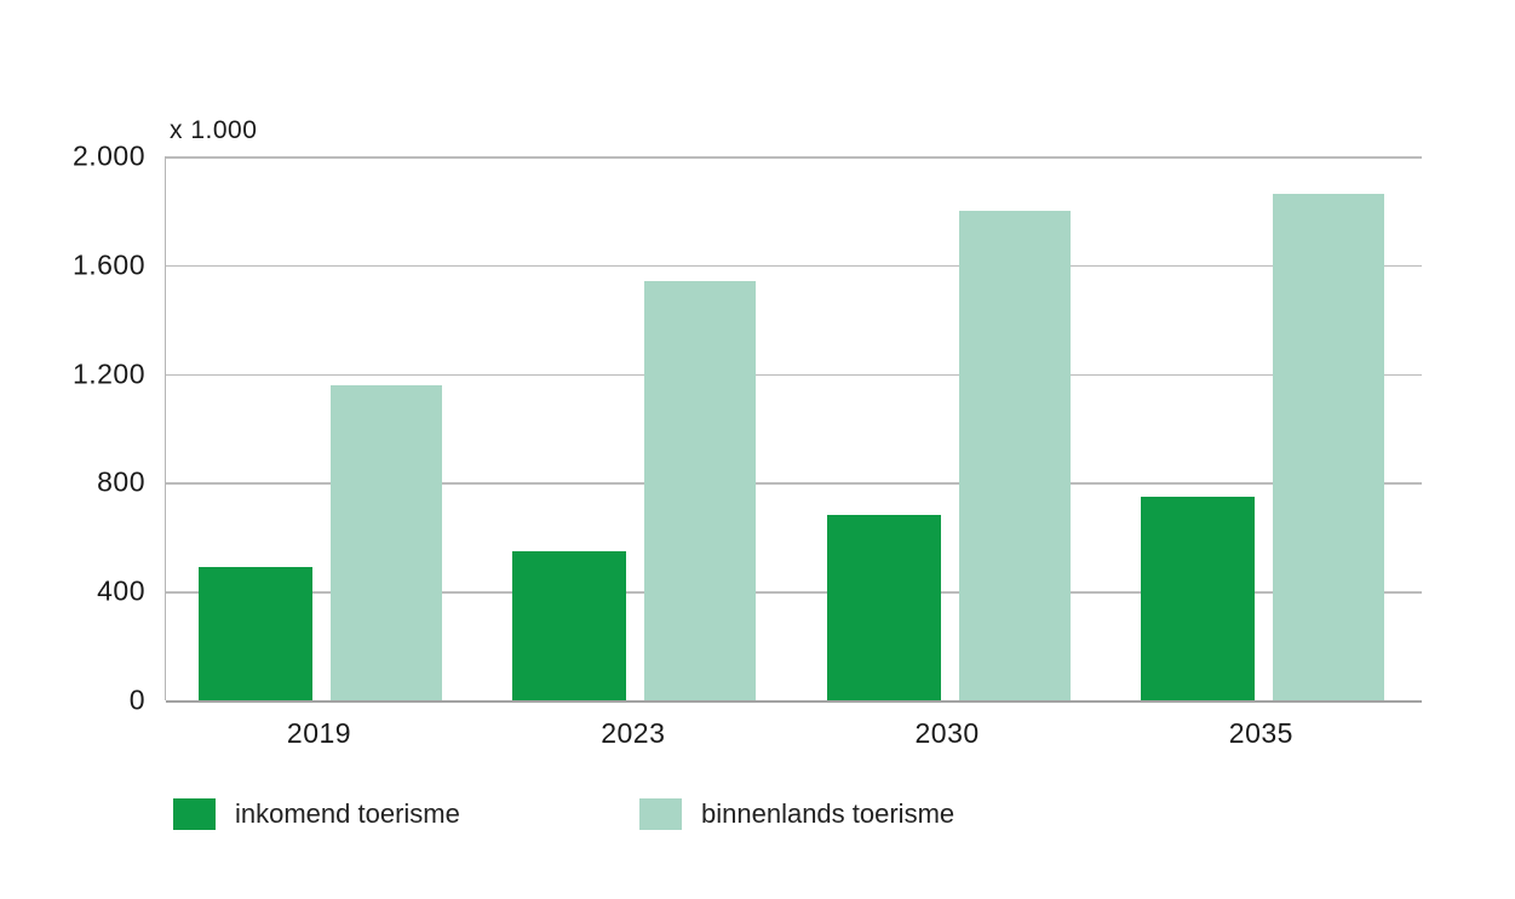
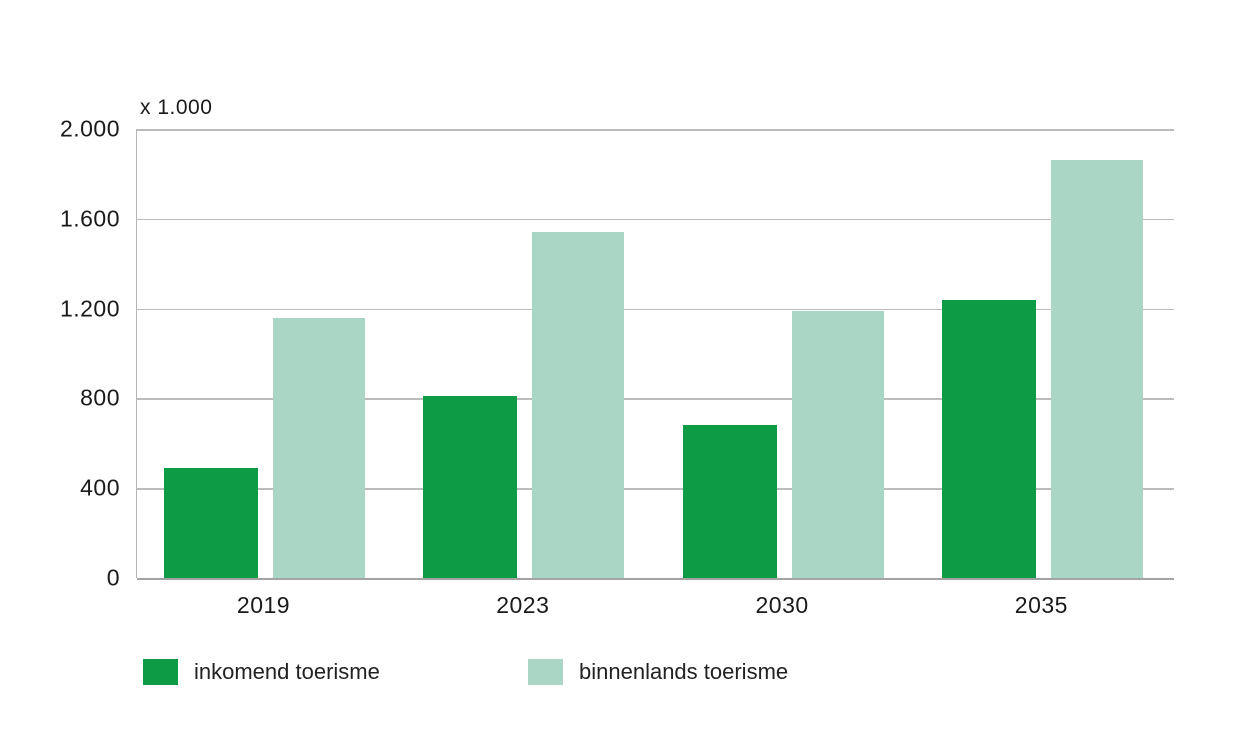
inkomend toerisme/2023: 550 -> 810
binnenlands toerisme/2030: 1800 -> 1190
inkomend toerisme/2035: 750 -> 1240
